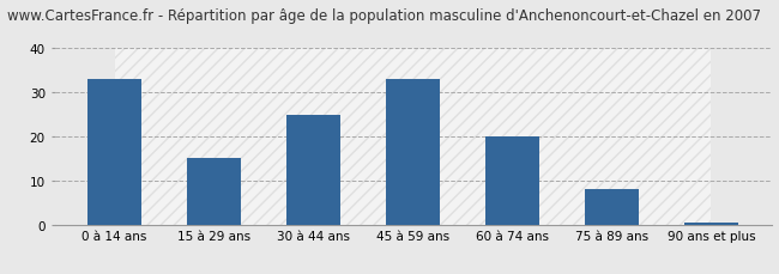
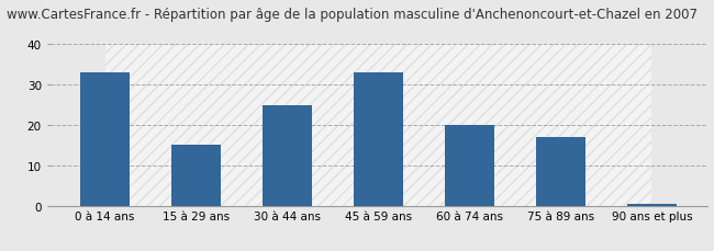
75 à 89 ans: 8.0 -> 17.0
